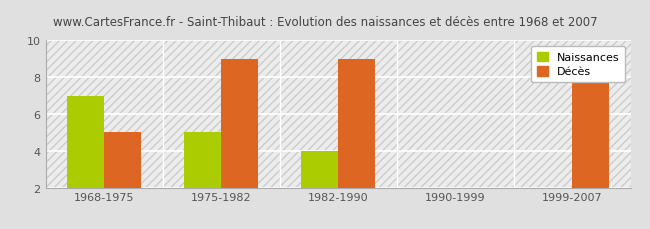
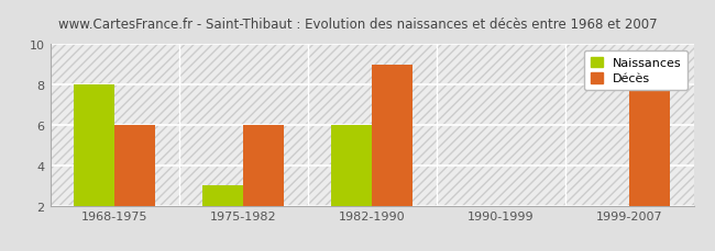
Naissances/1968-1975: 7 -> 8
Décès/1968-1975: 5.0 -> 6.0
Naissances/1975-1982: 5 -> 3
Décès/1975-1982: 9.0 -> 6.0
Naissances/1982-1990: 4 -> 6
